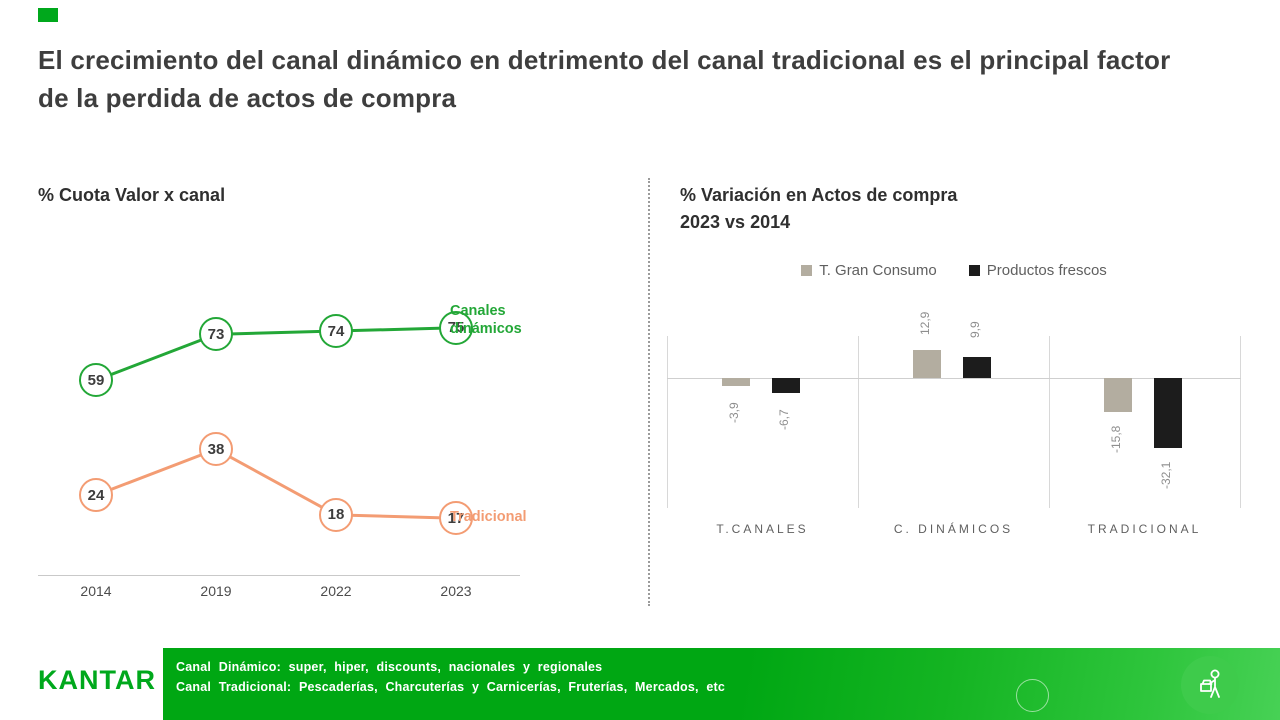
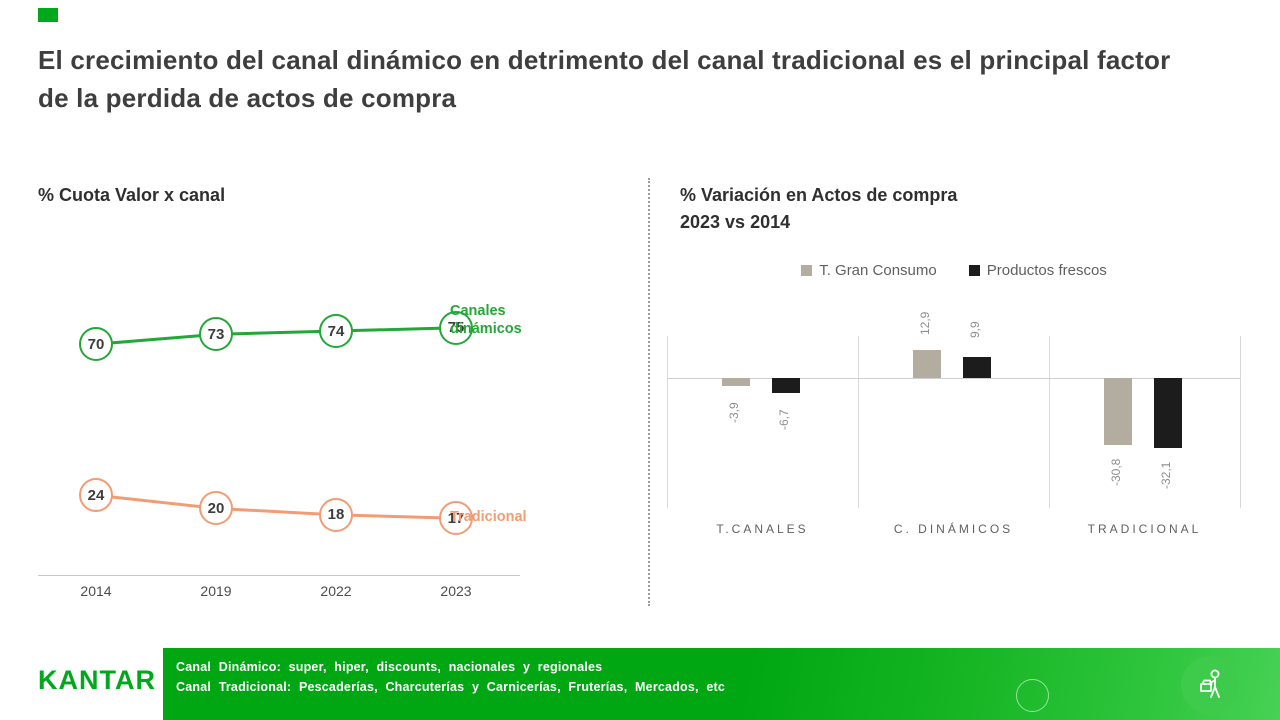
% Cuota Valor x canal/Canales dinámicos/2014: 59 -> 70
% Cuota Valor x canal/Tradicional/2019: 38 -> 20
% Variación en Actos de compra/T. Gran Consumo/TRADICIONAL: -15,8 -> -30,8
